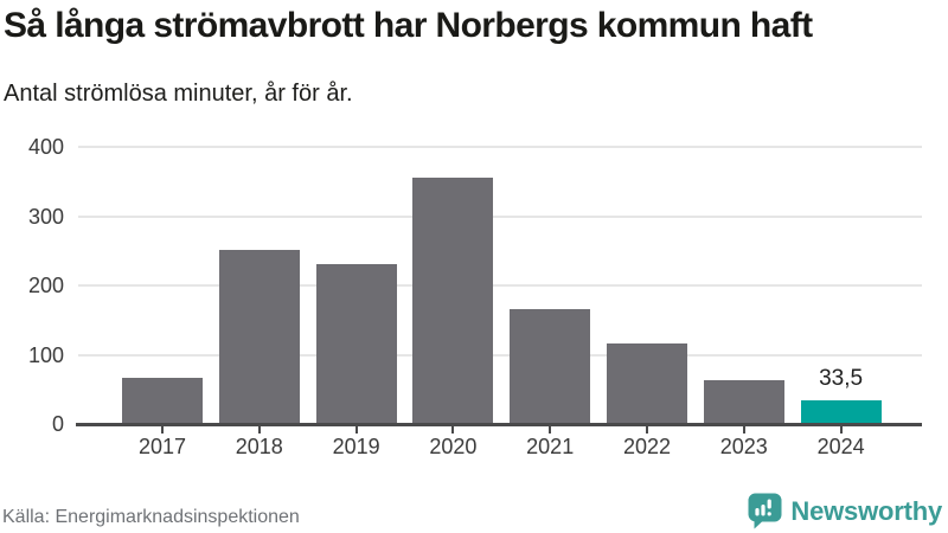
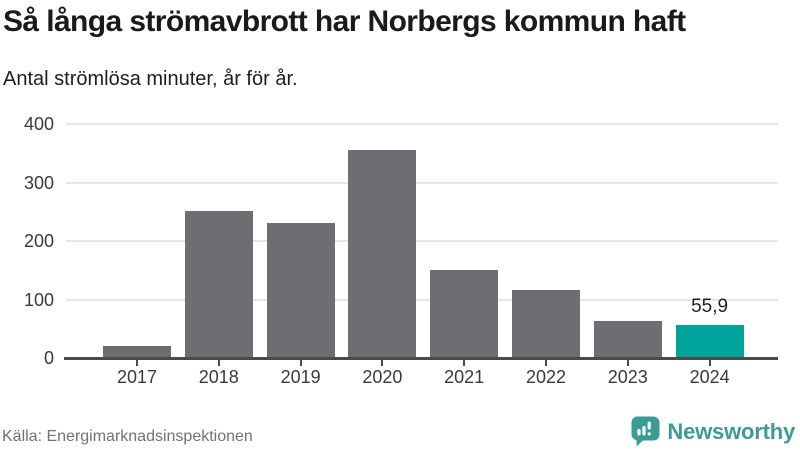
2017: 70 -> 20
2021: 170 -> 150
2024: 33,5 -> 55,9
